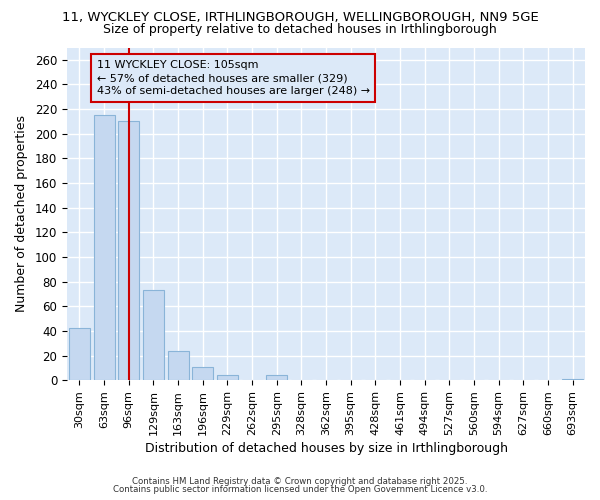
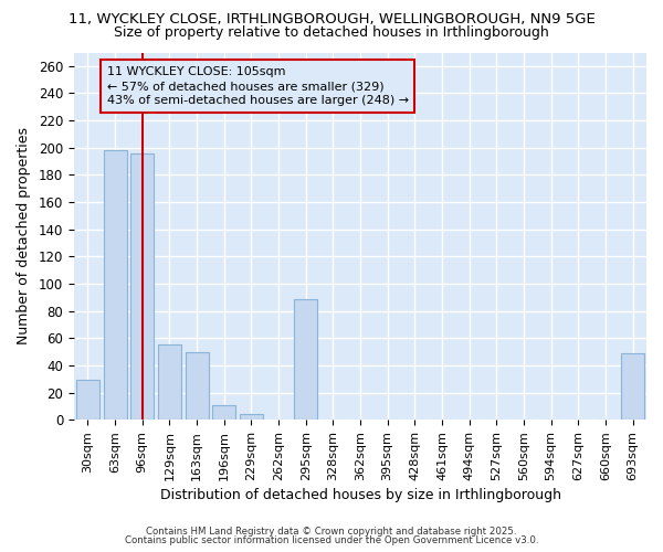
30sqm: 42 -> 29
63sqm: 215 -> 198
96sqm: 210 -> 196
129sqm: 73 -> 55
163sqm: 24 -> 50
295sqm: 4 -> 89
693sqm: 1 -> 49
